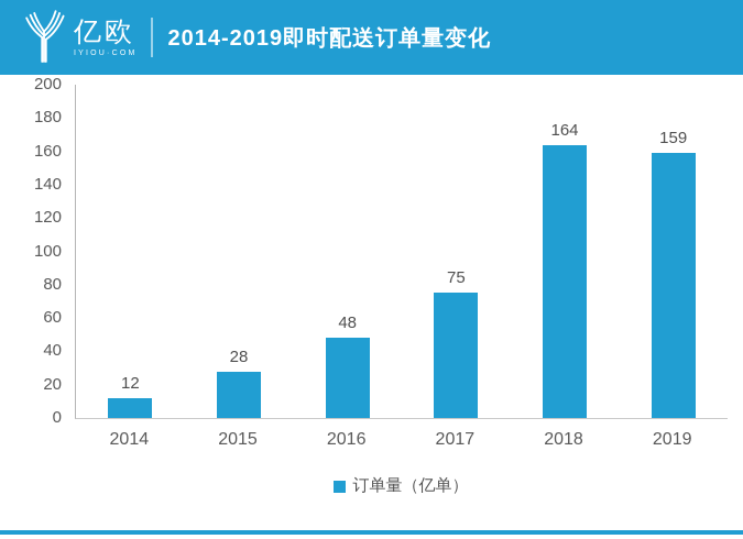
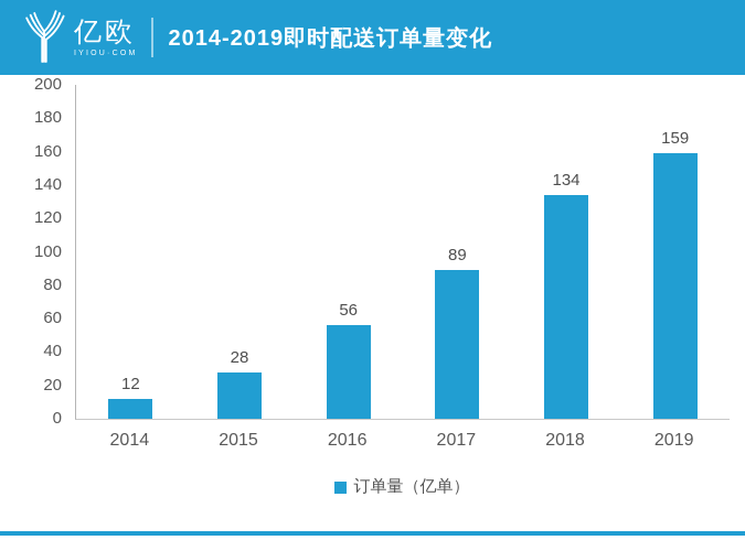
2016: 48 -> 56
2017: 75 -> 89
2018: 164 -> 134
